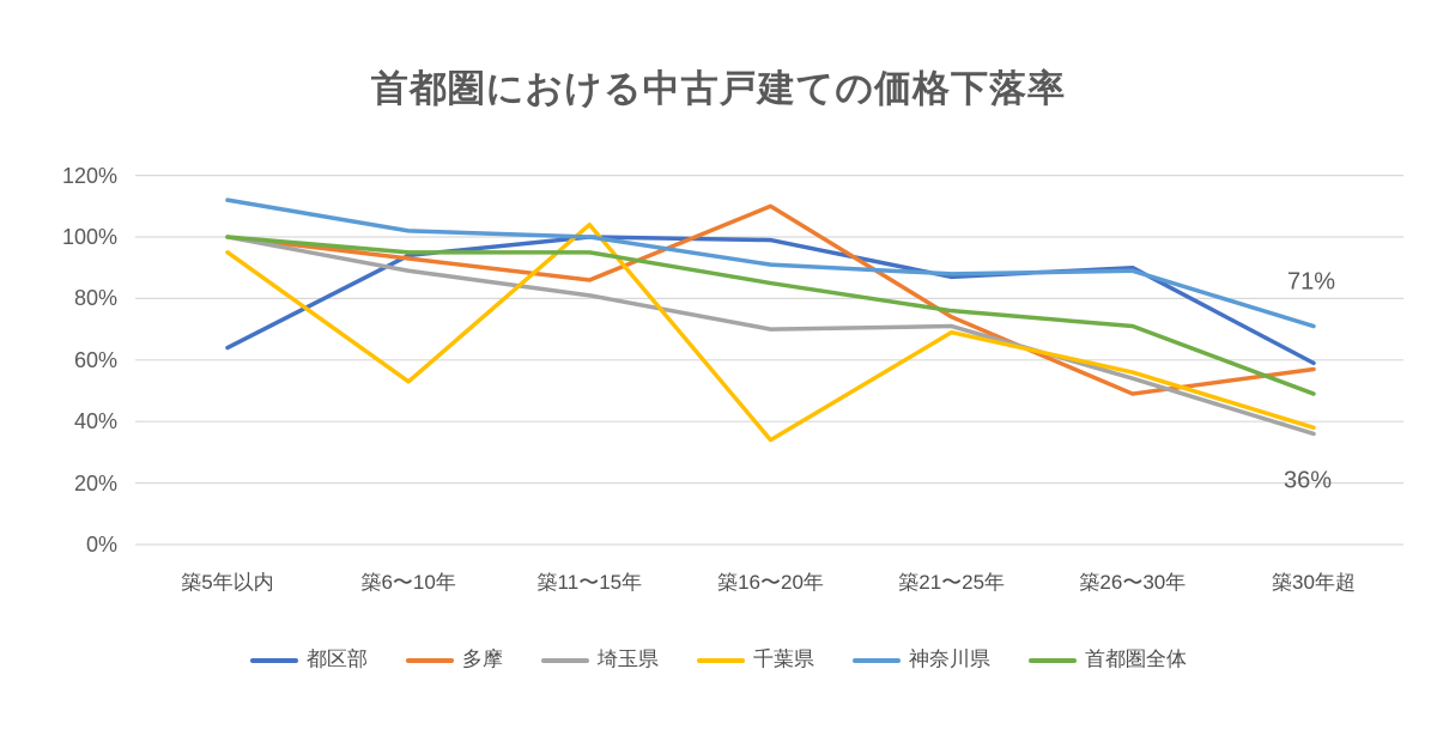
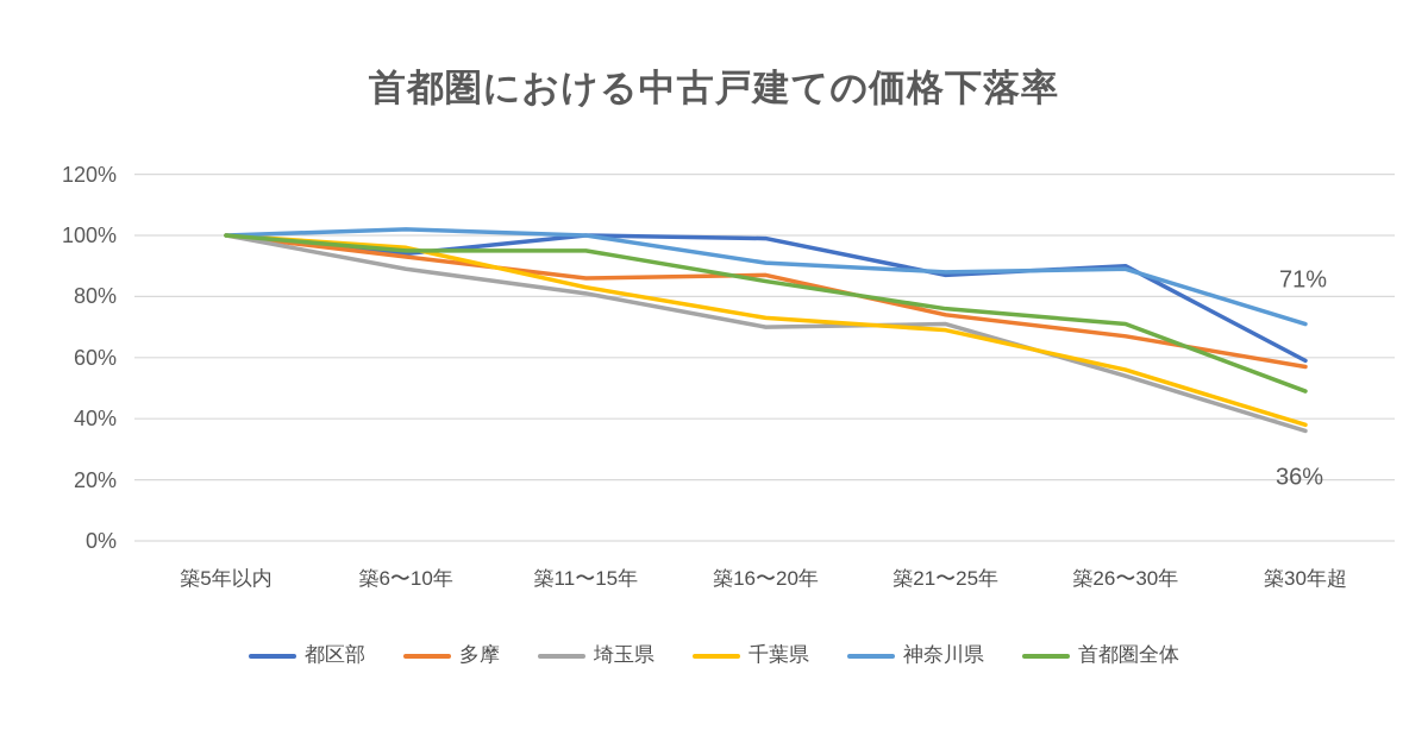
都区部/築5年以内: 64% -> 100%
千葉県/築5年以内: 95% -> 100%
神奈川県/築5年以内: 112% -> 100%
千葉県/築6〜10年: 53% -> 96%
千葉県/築11〜15年: 104% -> 83%
多摩/築16〜20年: 110% -> 87%
千葉県/築16〜20年: 34% -> 73%
多摩/築26〜30年: 49% -> 67%
